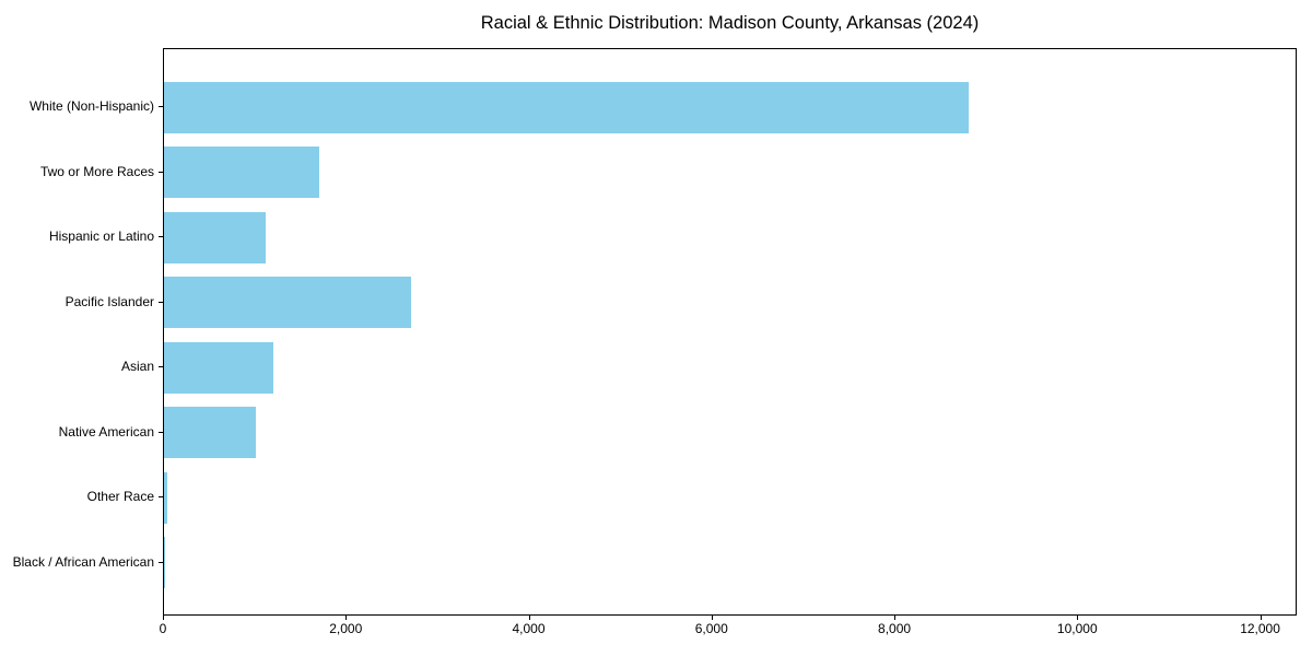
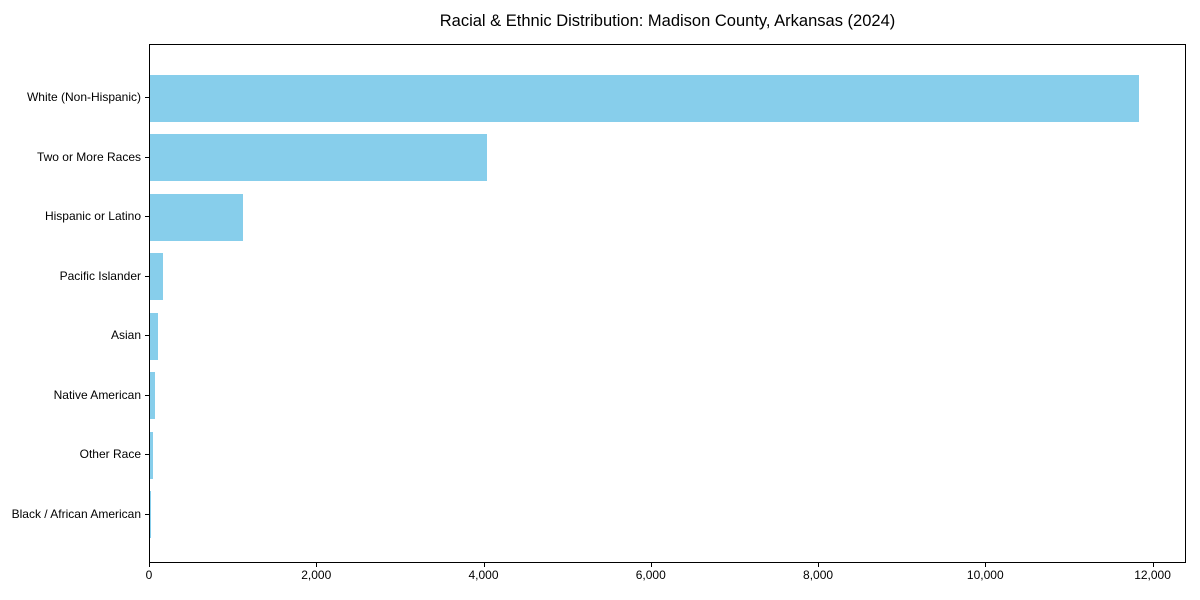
White (Non-Hispanic): 8800 -> 11800
Two or More Races: 1700 -> 4000
Pacific Islander: 2700 -> 200
Asian: 1200 -> 100
Native American: 1000 -> 100
